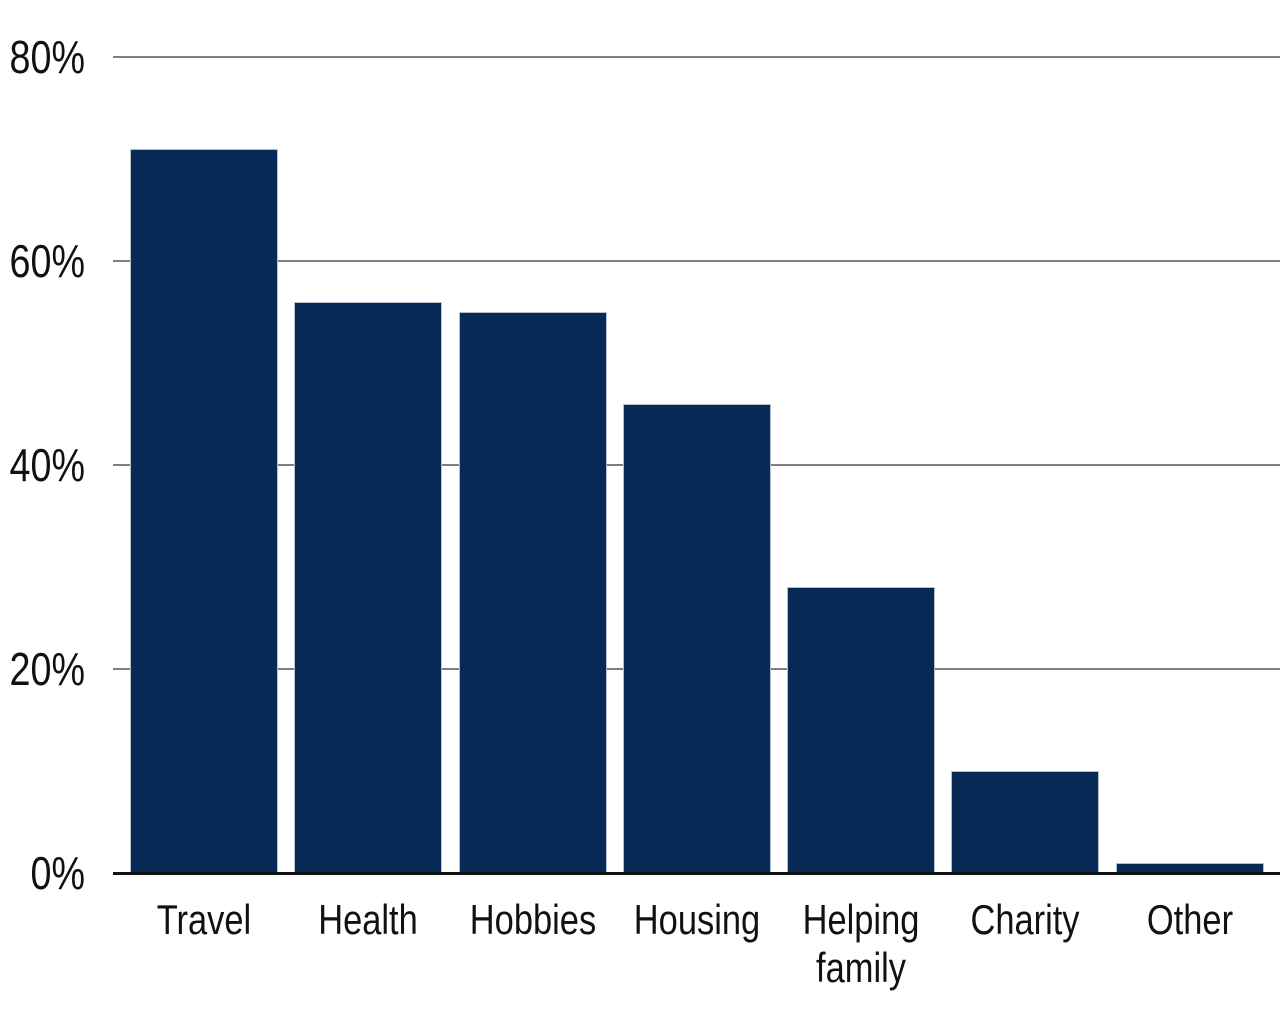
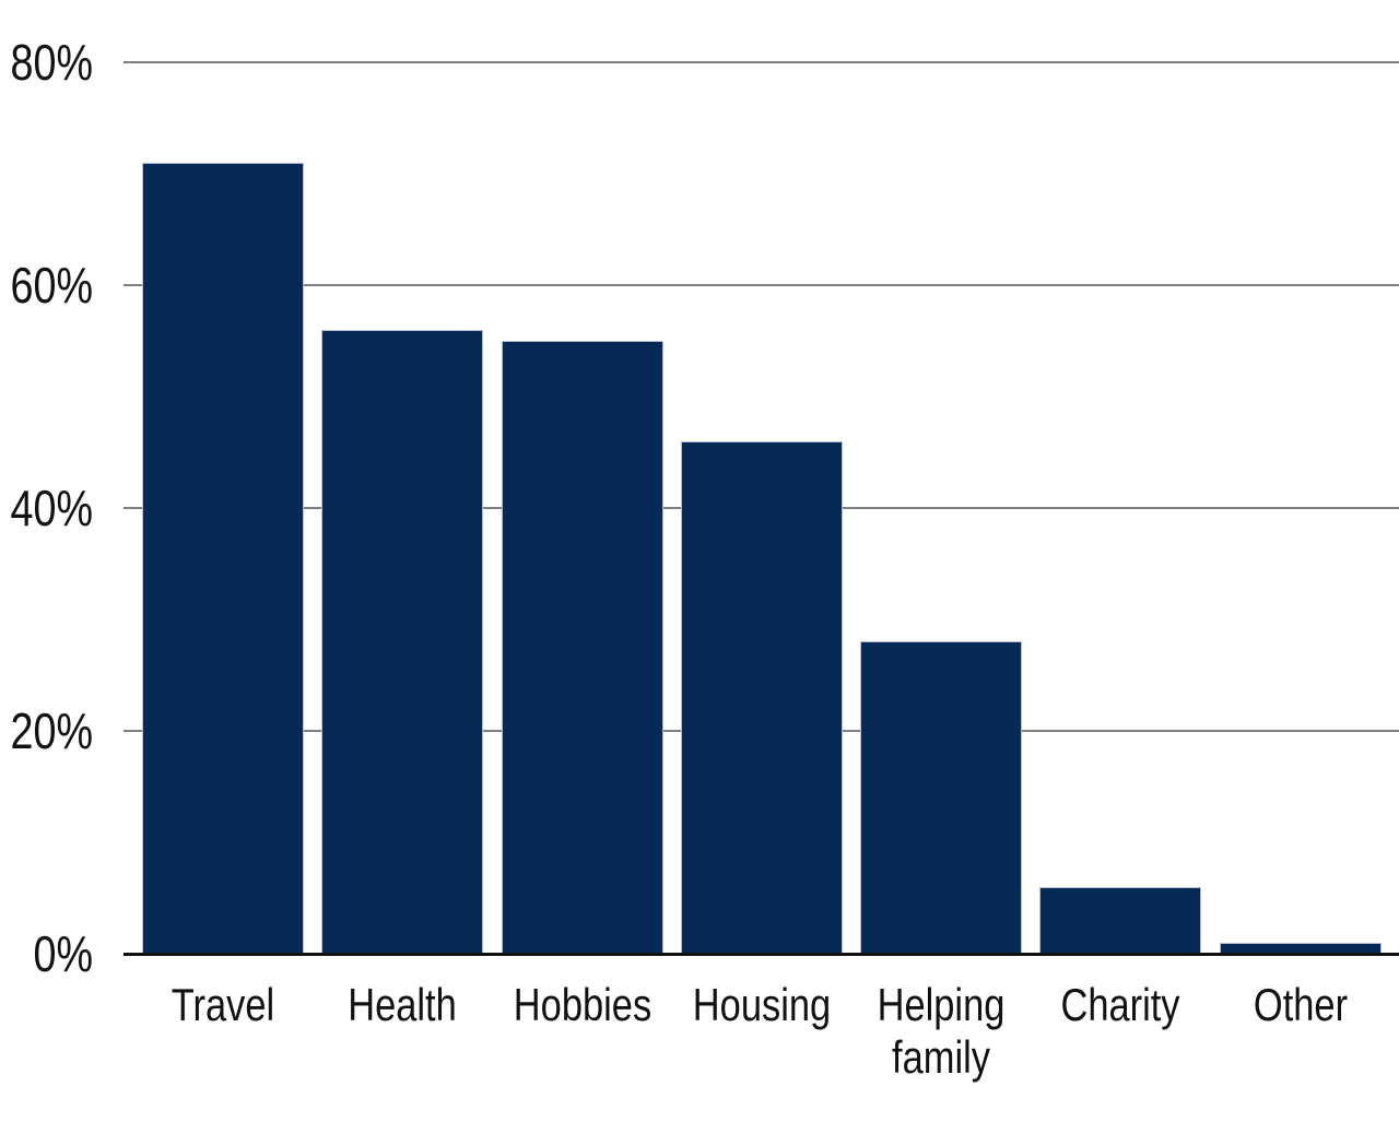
Charity: 10% -> 6%
